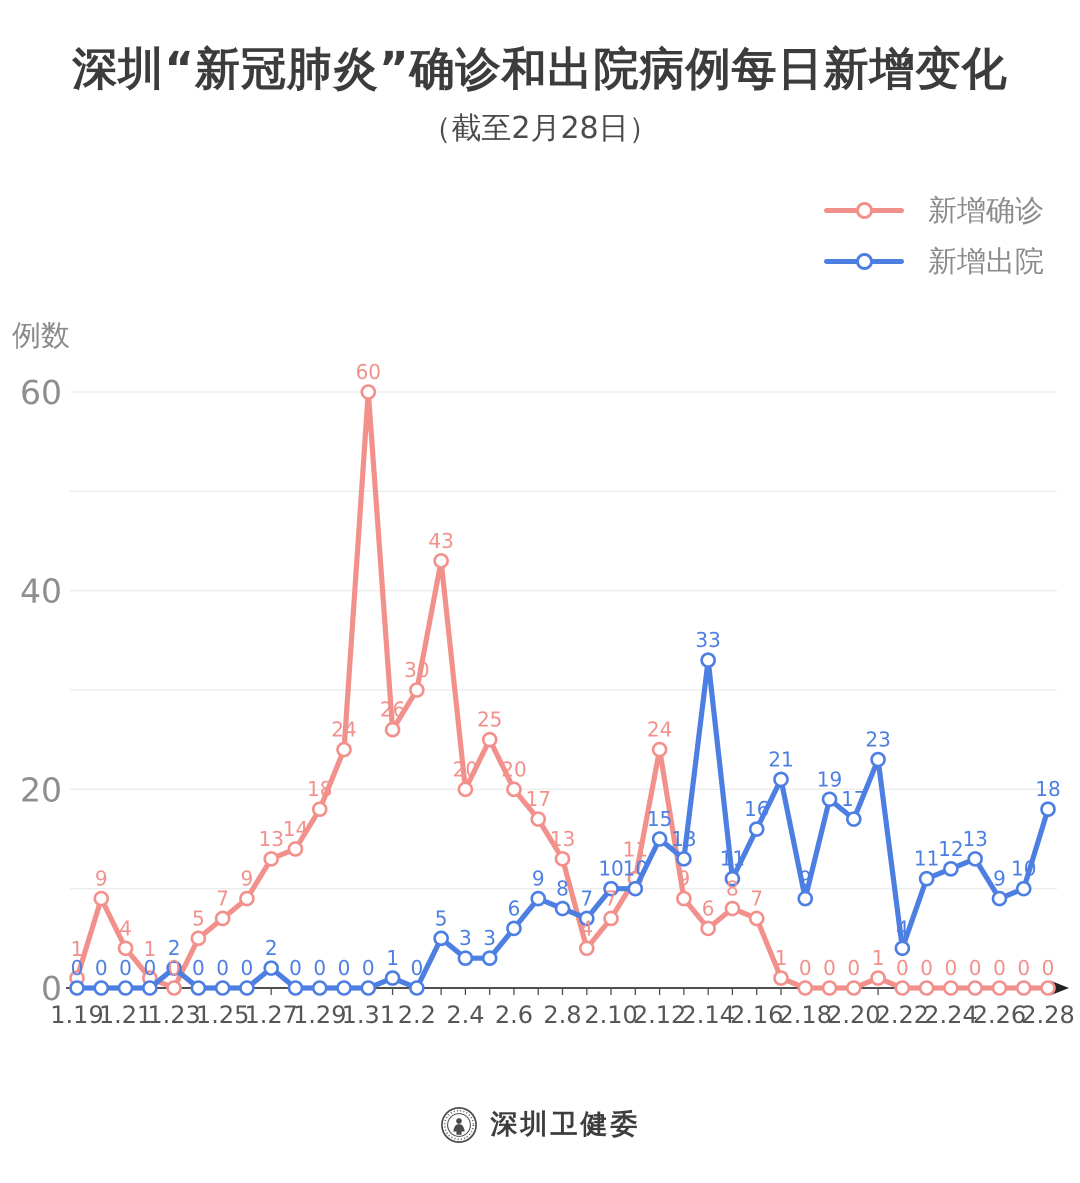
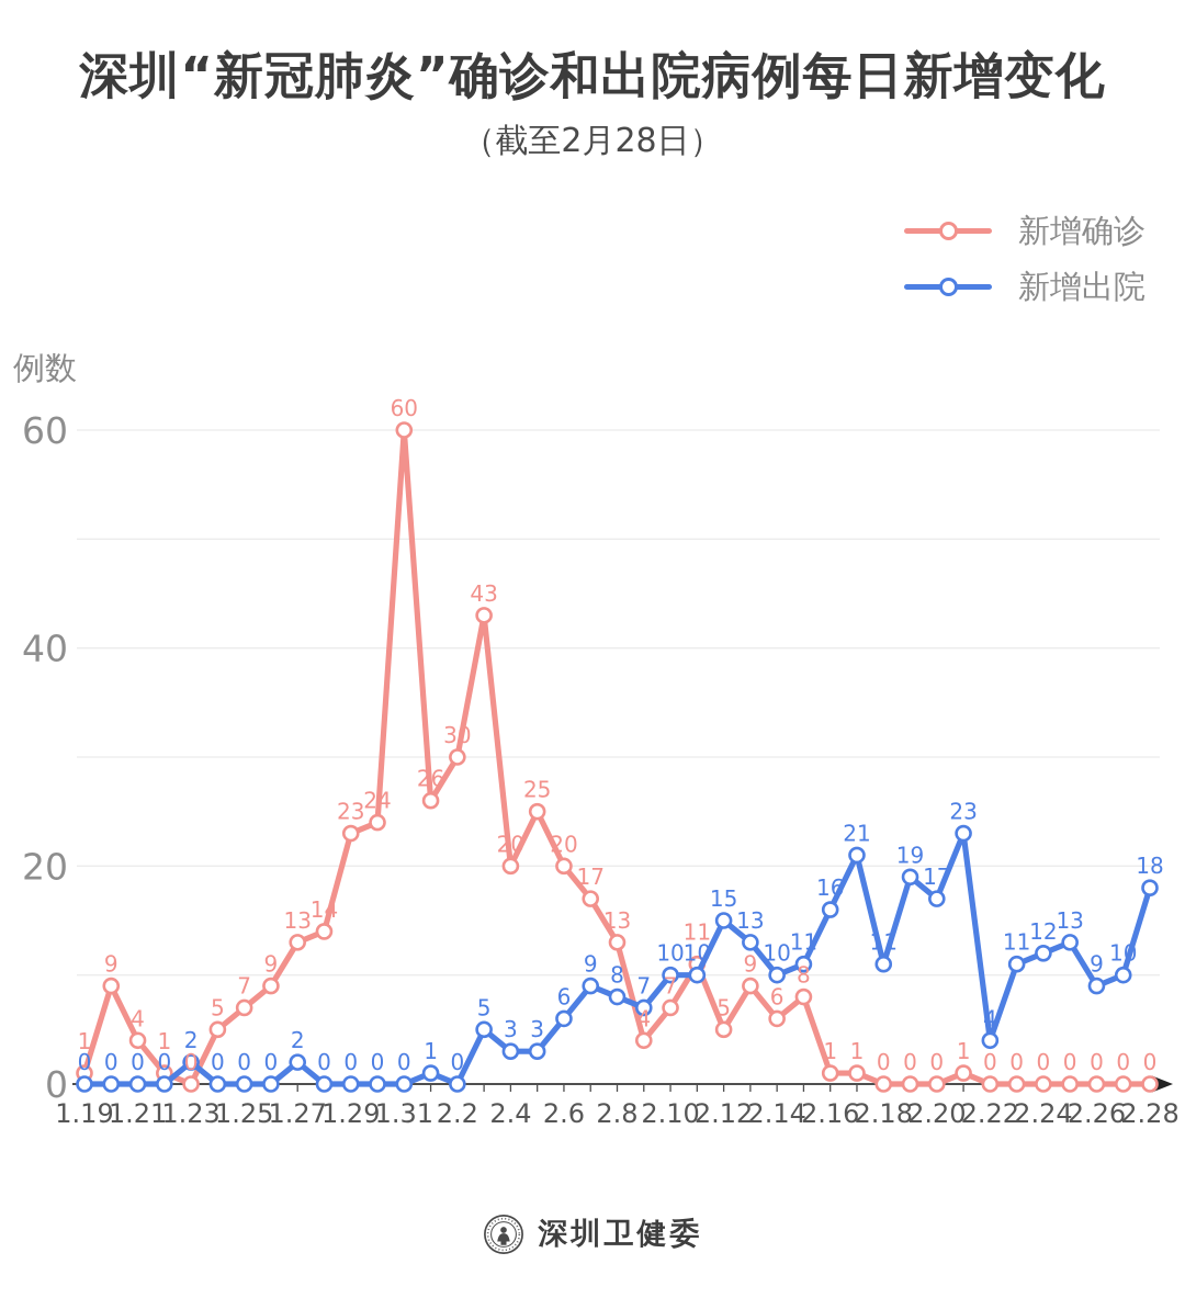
新增确诊/1.29: 18 -> 23
新增确诊/2.12: 24 -> 5
新增出院/2.14: 33 -> 10
新增确诊/2.16: 7 -> 1
新增出院/2.18: 9 -> 11
